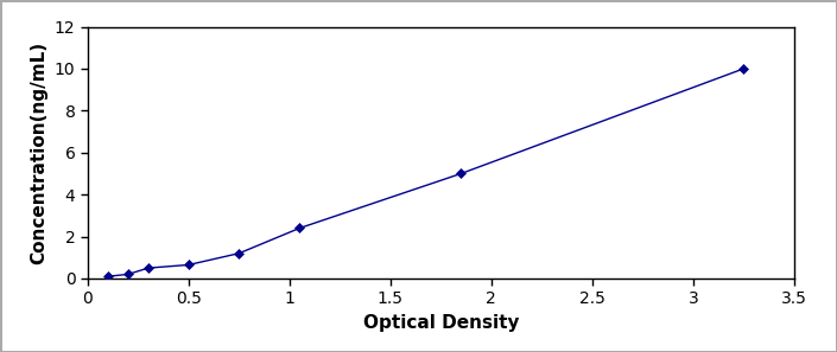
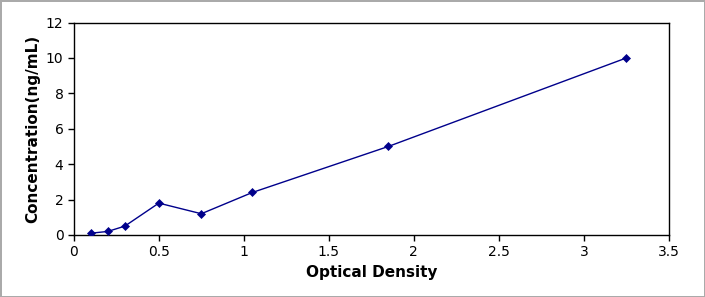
0.5: 0.7 -> 1.8
